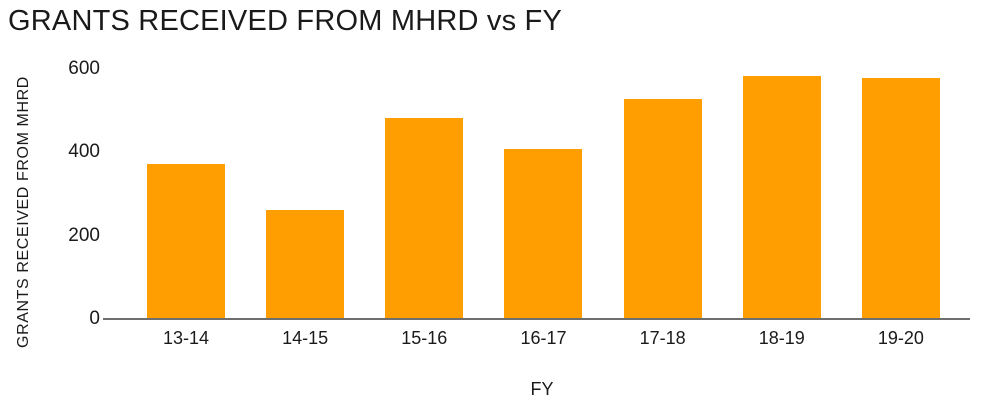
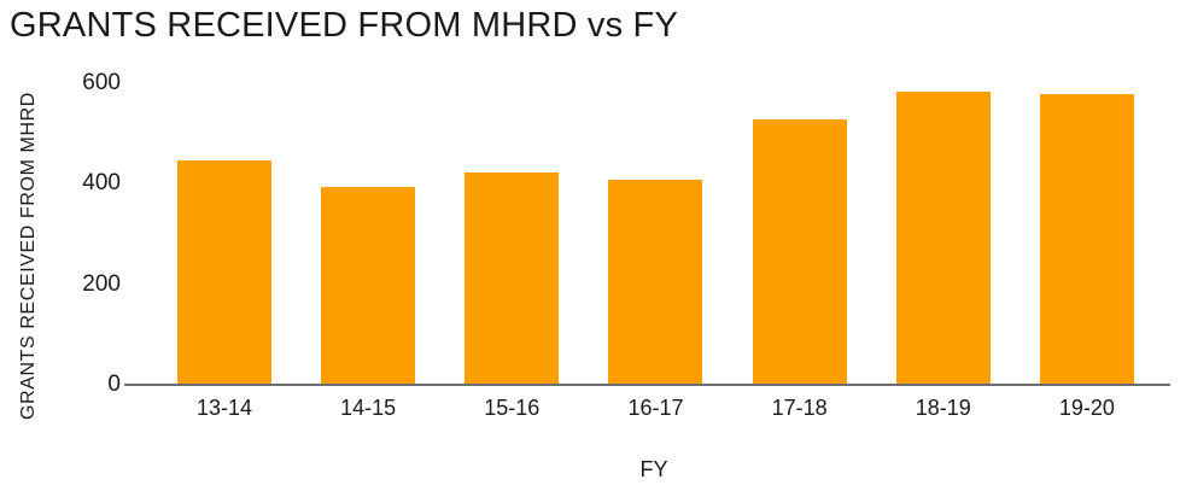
13-14: 370 -> 440
14-15: 260 -> 390
15-16: 480 -> 420
